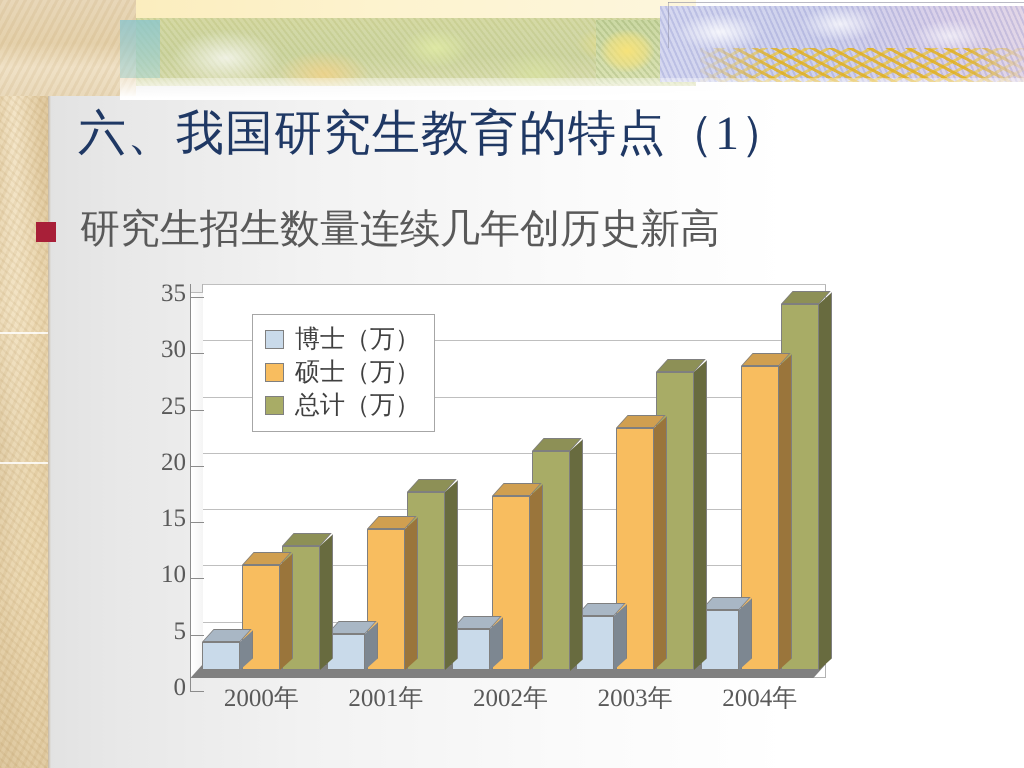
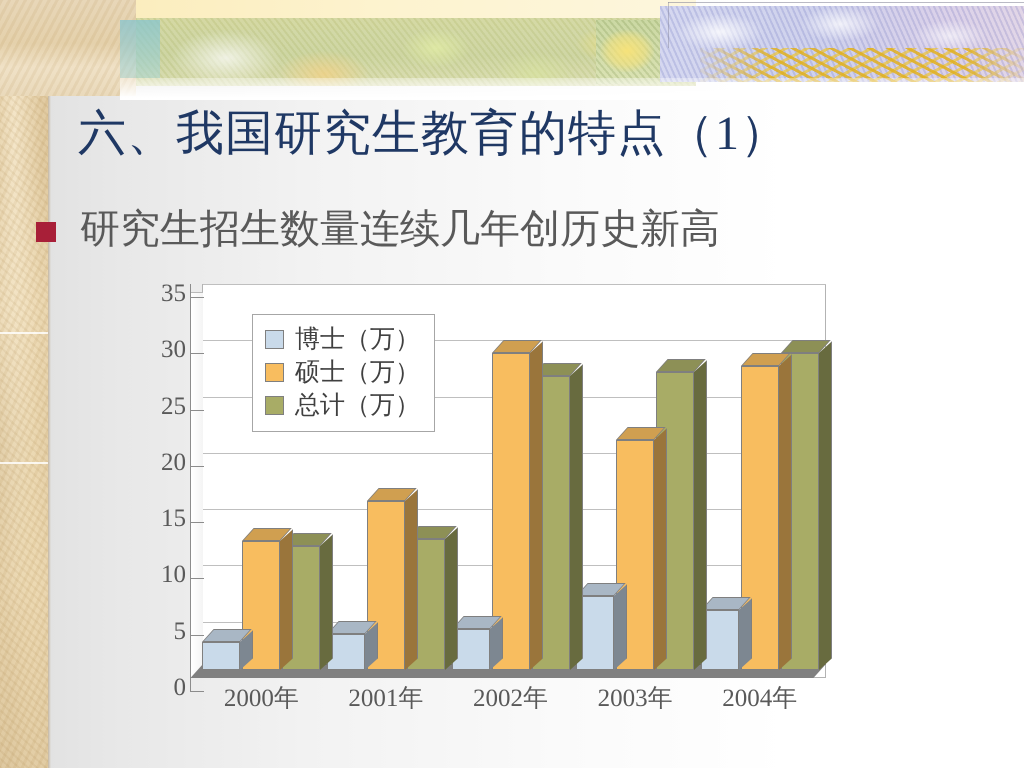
硕士（万）/2000年: 9.3 -> 11.5
硕士（万）/2001年: 12.5 -> 15.0
总计（万）/2001年: 15.8 -> 11.6
硕士（万）/2002年: 15.5 -> 28.2
总计（万）/2002年: 19.5 -> 26.1
博士（万）/2003年: 4.8 -> 6.6
硕士（万）/2003年: 21.5 -> 20.4
总计（万）/2004年: 32.5 -> 28.2
